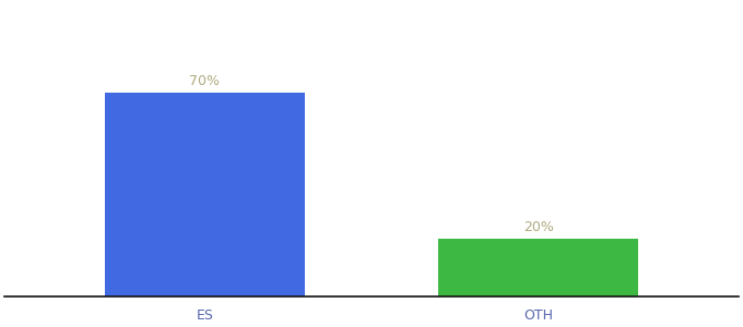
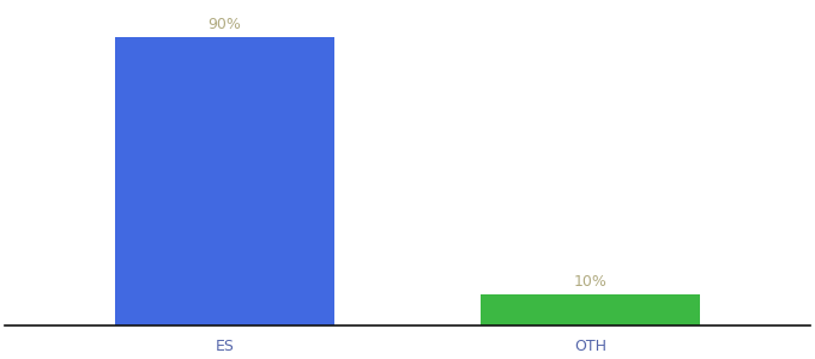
ES: 70% -> 90%
OTH: 20% -> 10%
